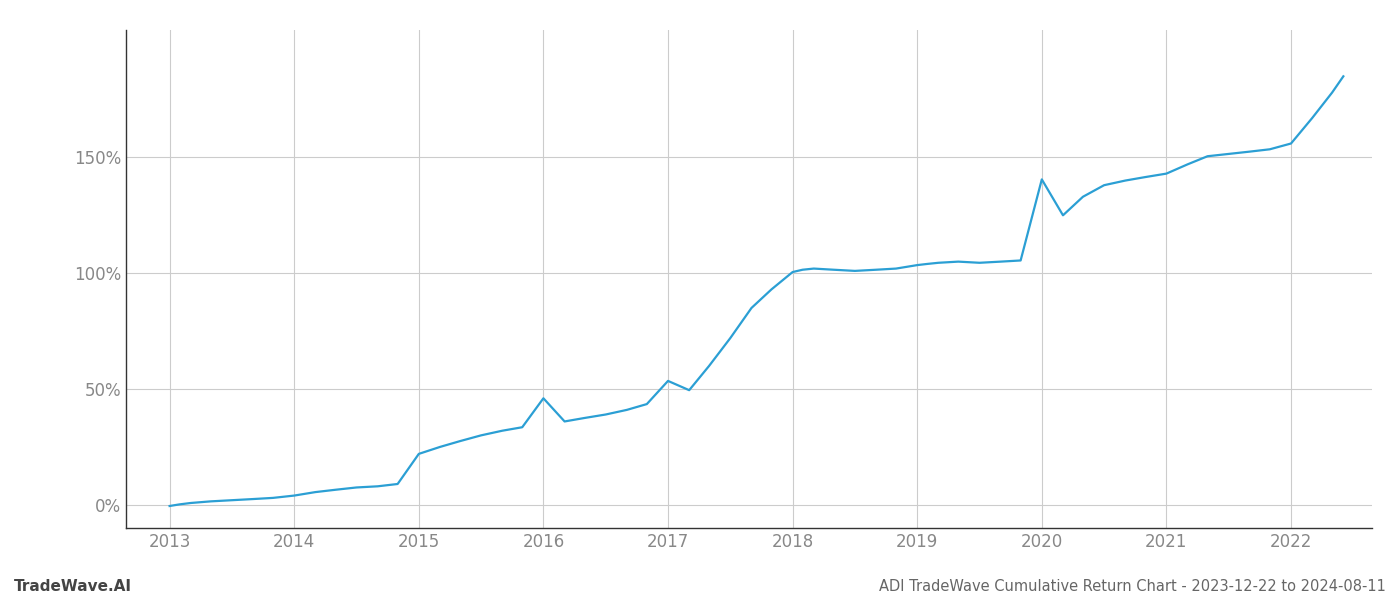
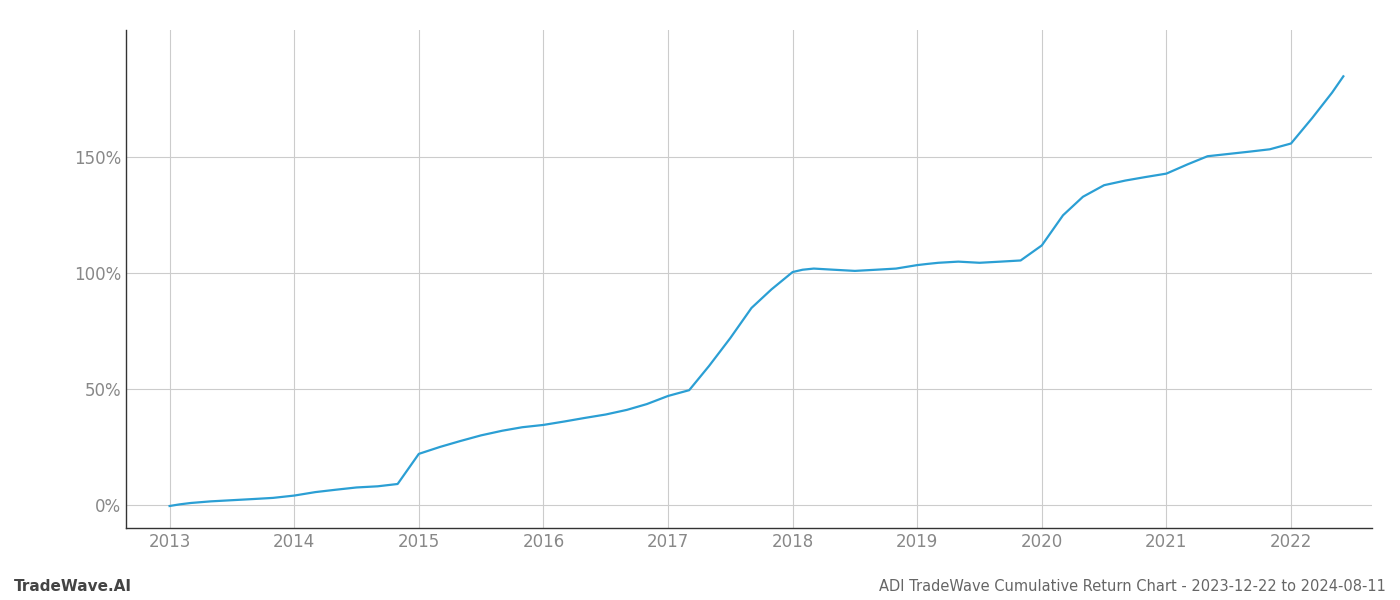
2016: 46.0% -> 34.5%
2017: 53.5% -> 47.0%
2020: 140.5% -> 112.0%
